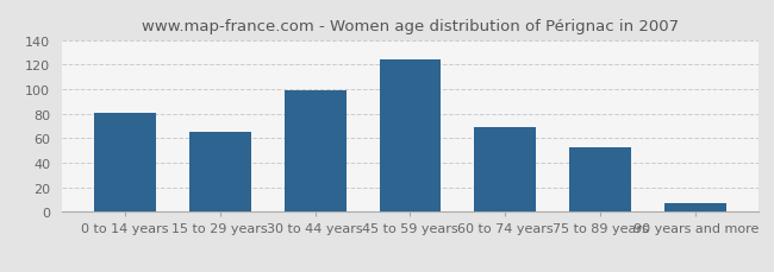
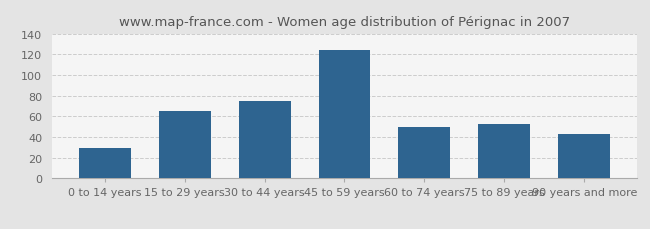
0 to 14 years: 81 -> 29
30 to 44 years: 99 -> 75
60 to 74 years: 69 -> 50
90 years and more: 7 -> 43
